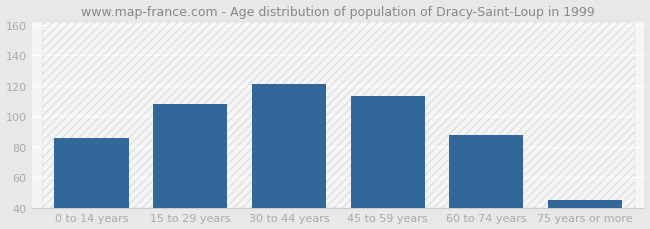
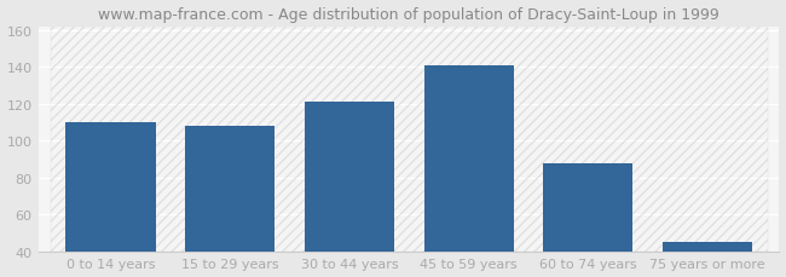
0 to 14 years: 86 -> 110
45 to 59 years: 113 -> 141
